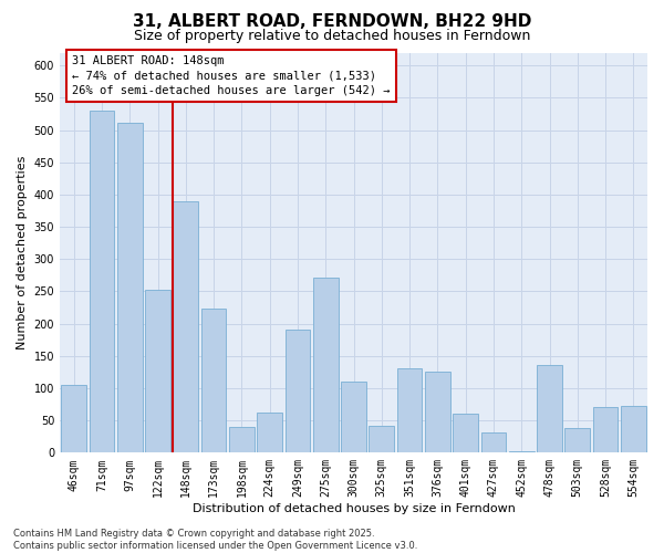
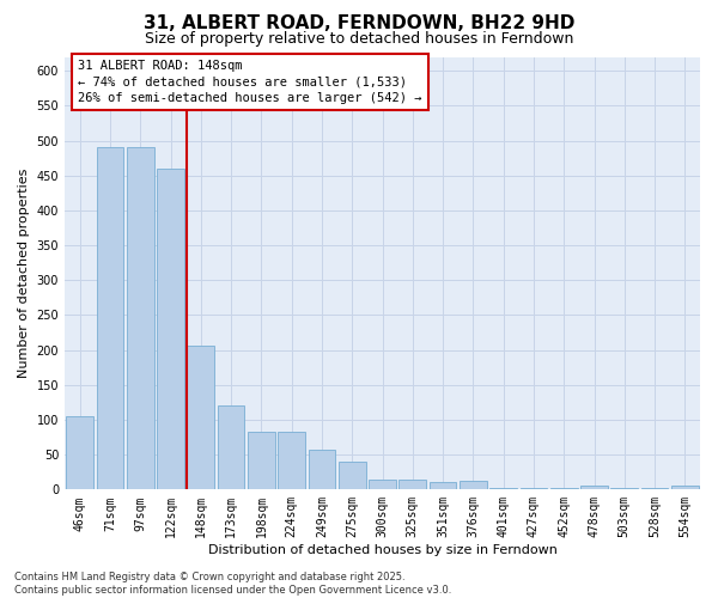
71sqm: 530 -> 490
97sqm: 512 -> 490
122sqm: 252 -> 460
148sqm: 390 -> 207
173sqm: 224 -> 120
198sqm: 40 -> 82
224sqm: 62 -> 82
249sqm: 190 -> 57
275sqm: 272 -> 40
300sqm: 110 -> 15
325sqm: 42 -> 15
351sqm: 130 -> 10
376sqm: 126 -> 12
401sqm: 60 -> 2
427sqm: 32 -> 2
478sqm: 136 -> 5
503sqm: 38 -> 2
528sqm: 70 -> 2
554sqm: 72 -> 5
